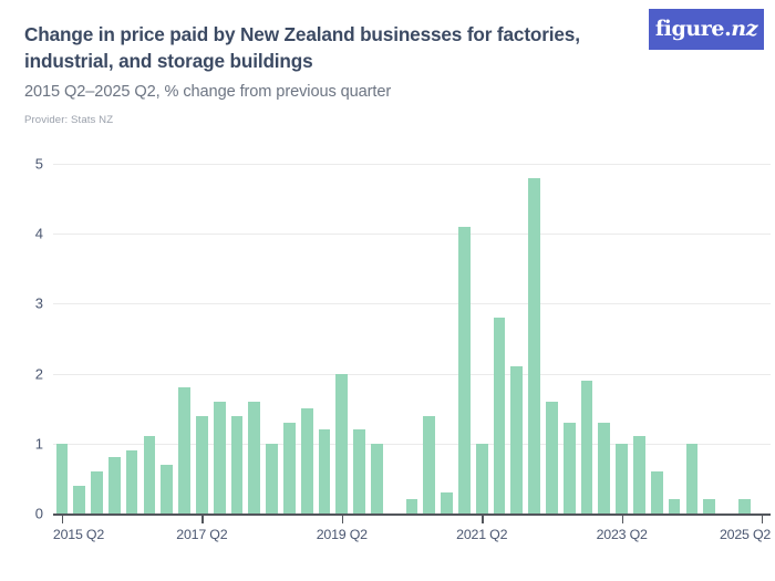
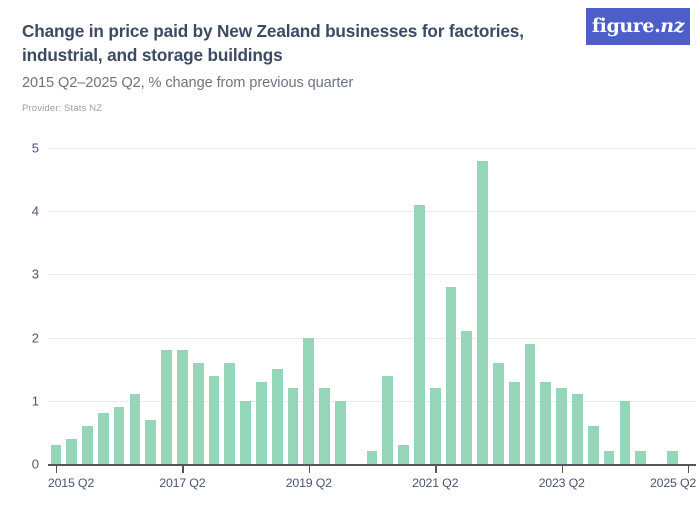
2015 Q2: 1.0 -> 0.3
2017 Q2: 1.4 -> 1.8
2021 Q2: 1.0 -> 1.2
2023 Q2: 1.0 -> 1.2
